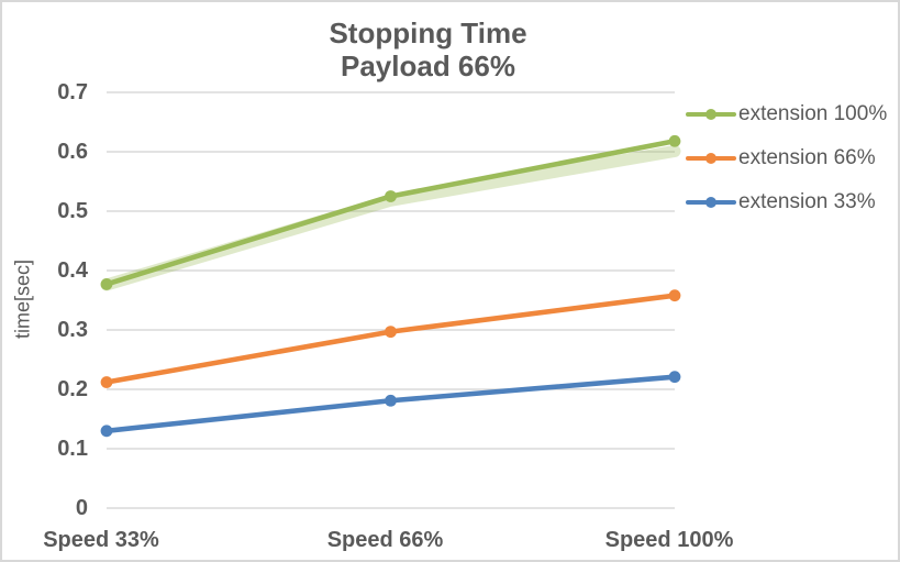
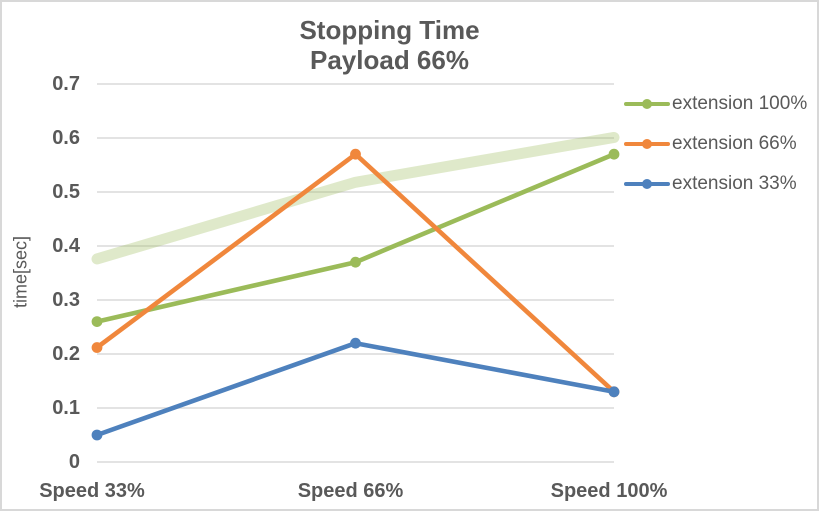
extension 100%/Speed 33%: 0.38 -> 0.26
extension 33%/Speed 33%: 0.13 -> 0.05
extension 100%/Speed 66%: 0.53 -> 0.37
extension 66%/Speed 66%: 0.30 -> 0.57
extension 33%/Speed 66%: 0.18 -> 0.22
extension 100%/Speed 100%: 0.62 -> 0.57
extension 66%/Speed 100%: 0.36 -> 0.13
extension 33%/Speed 100%: 0.22 -> 0.13
